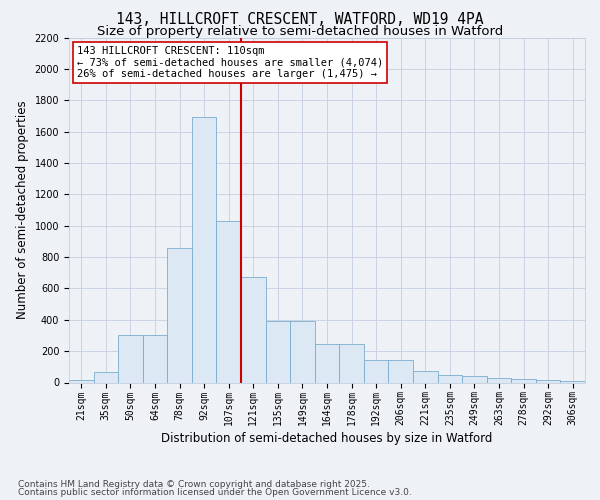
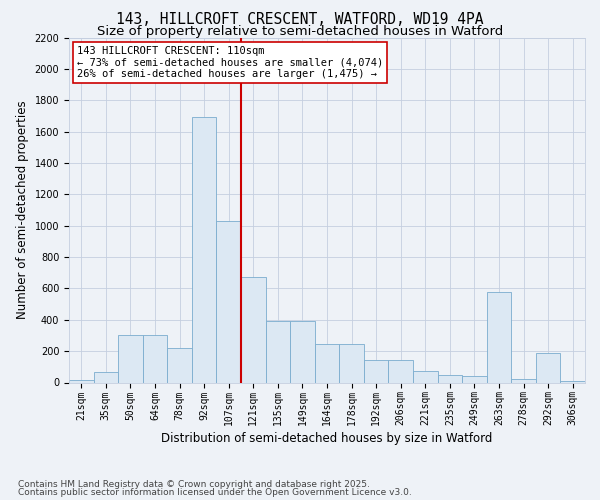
78sqm: 860 -> 220
263sqm: 30 -> 580
292sqm: 20 -> 190
